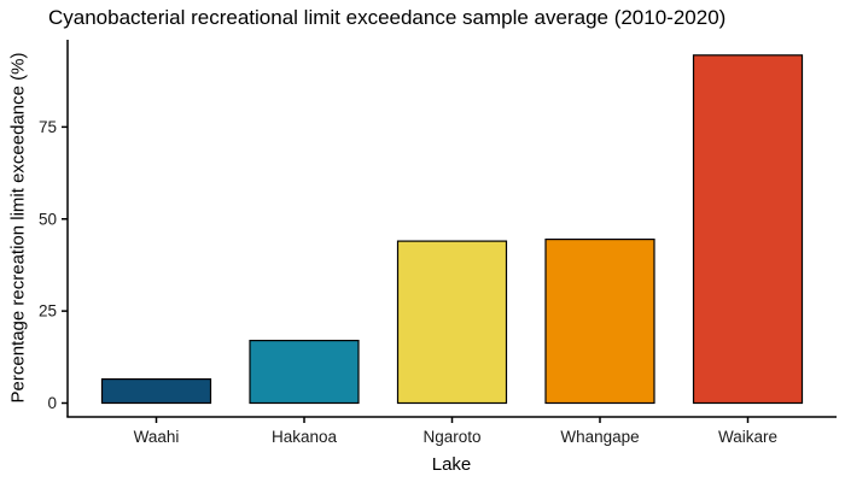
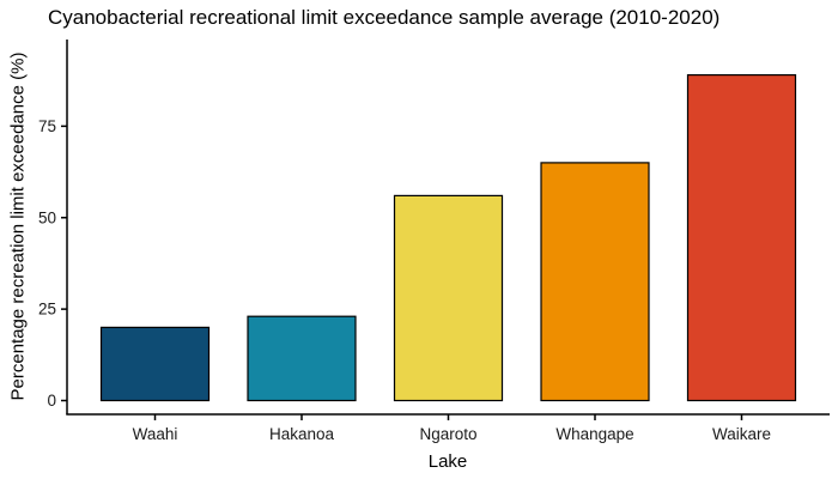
Waahi: 6 -> 20
Hakanoa: 17 -> 23
Ngaroto: 44 -> 56
Whangape: 44 -> 65
Waikare: 94 -> 89
